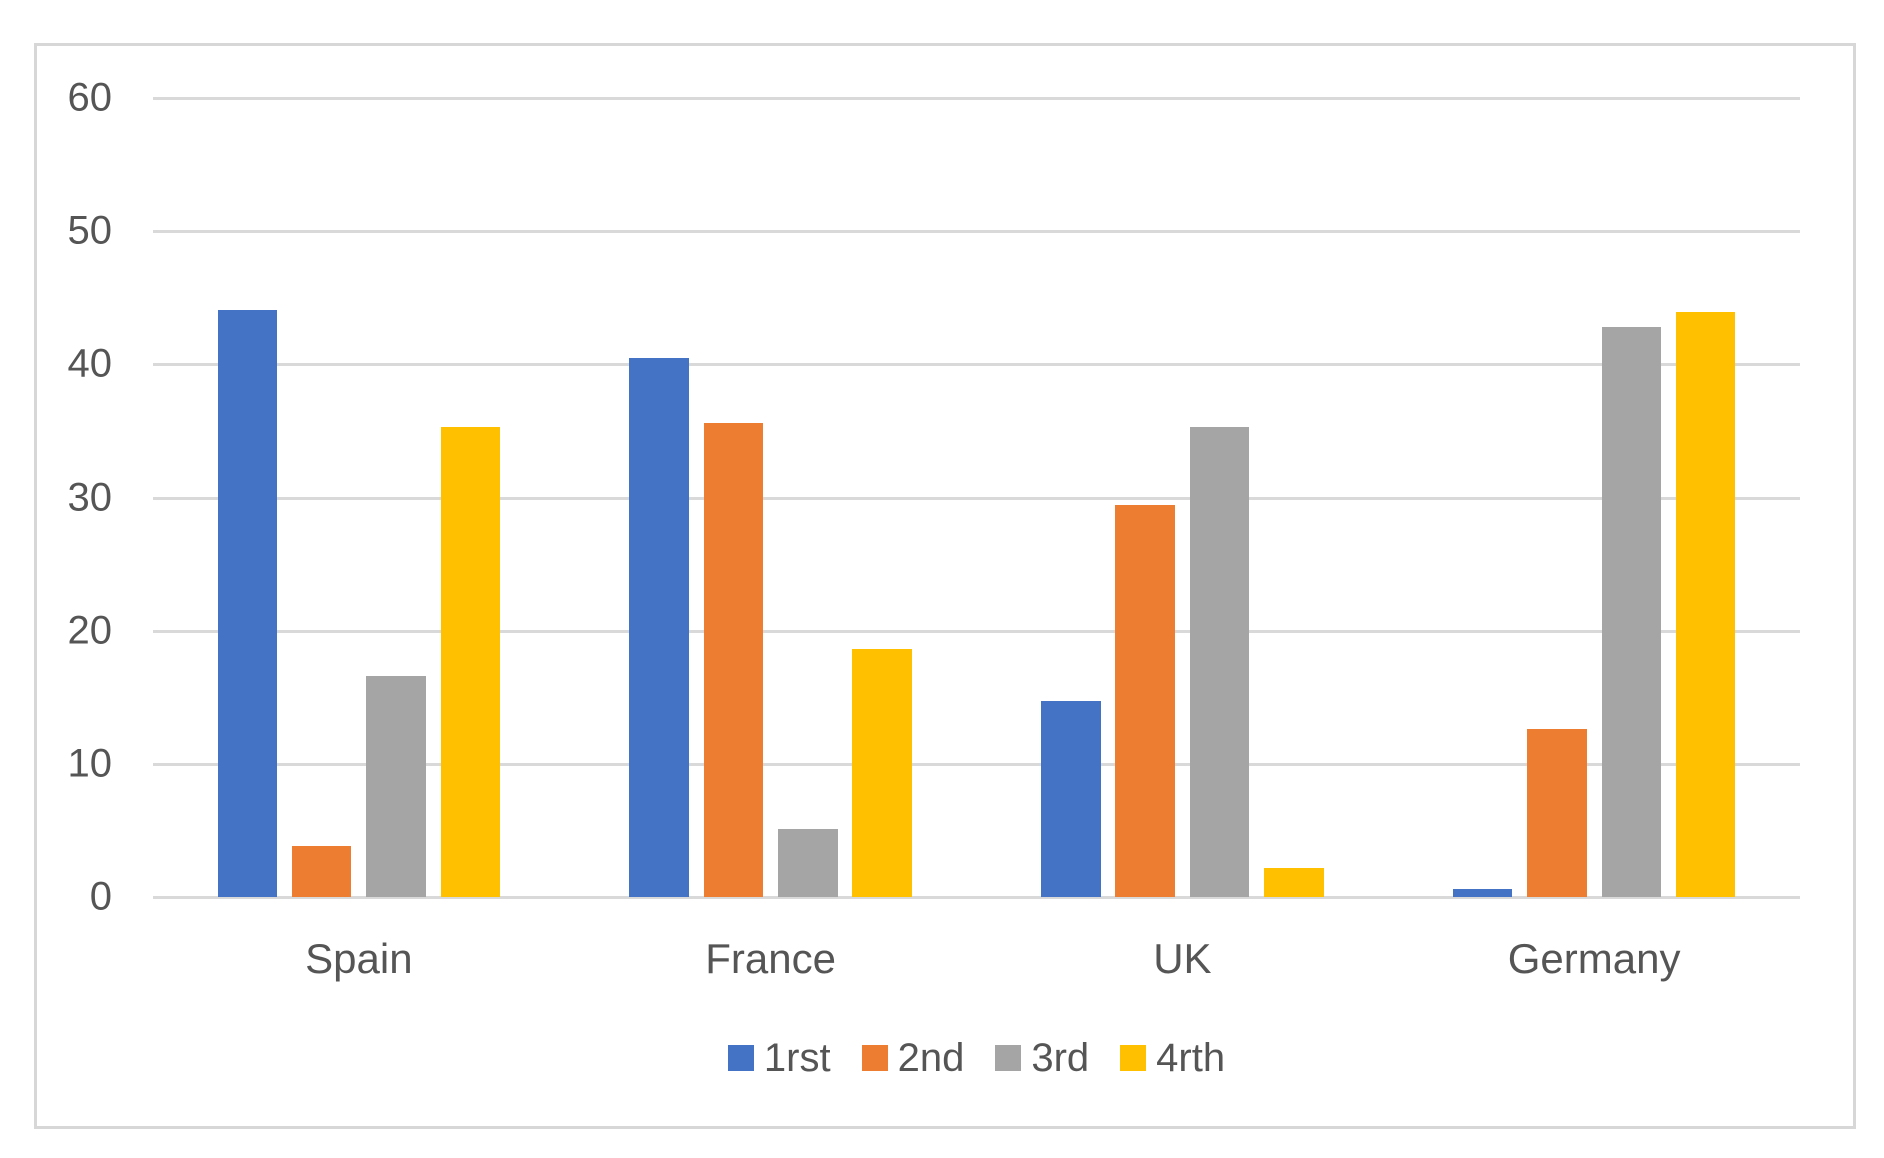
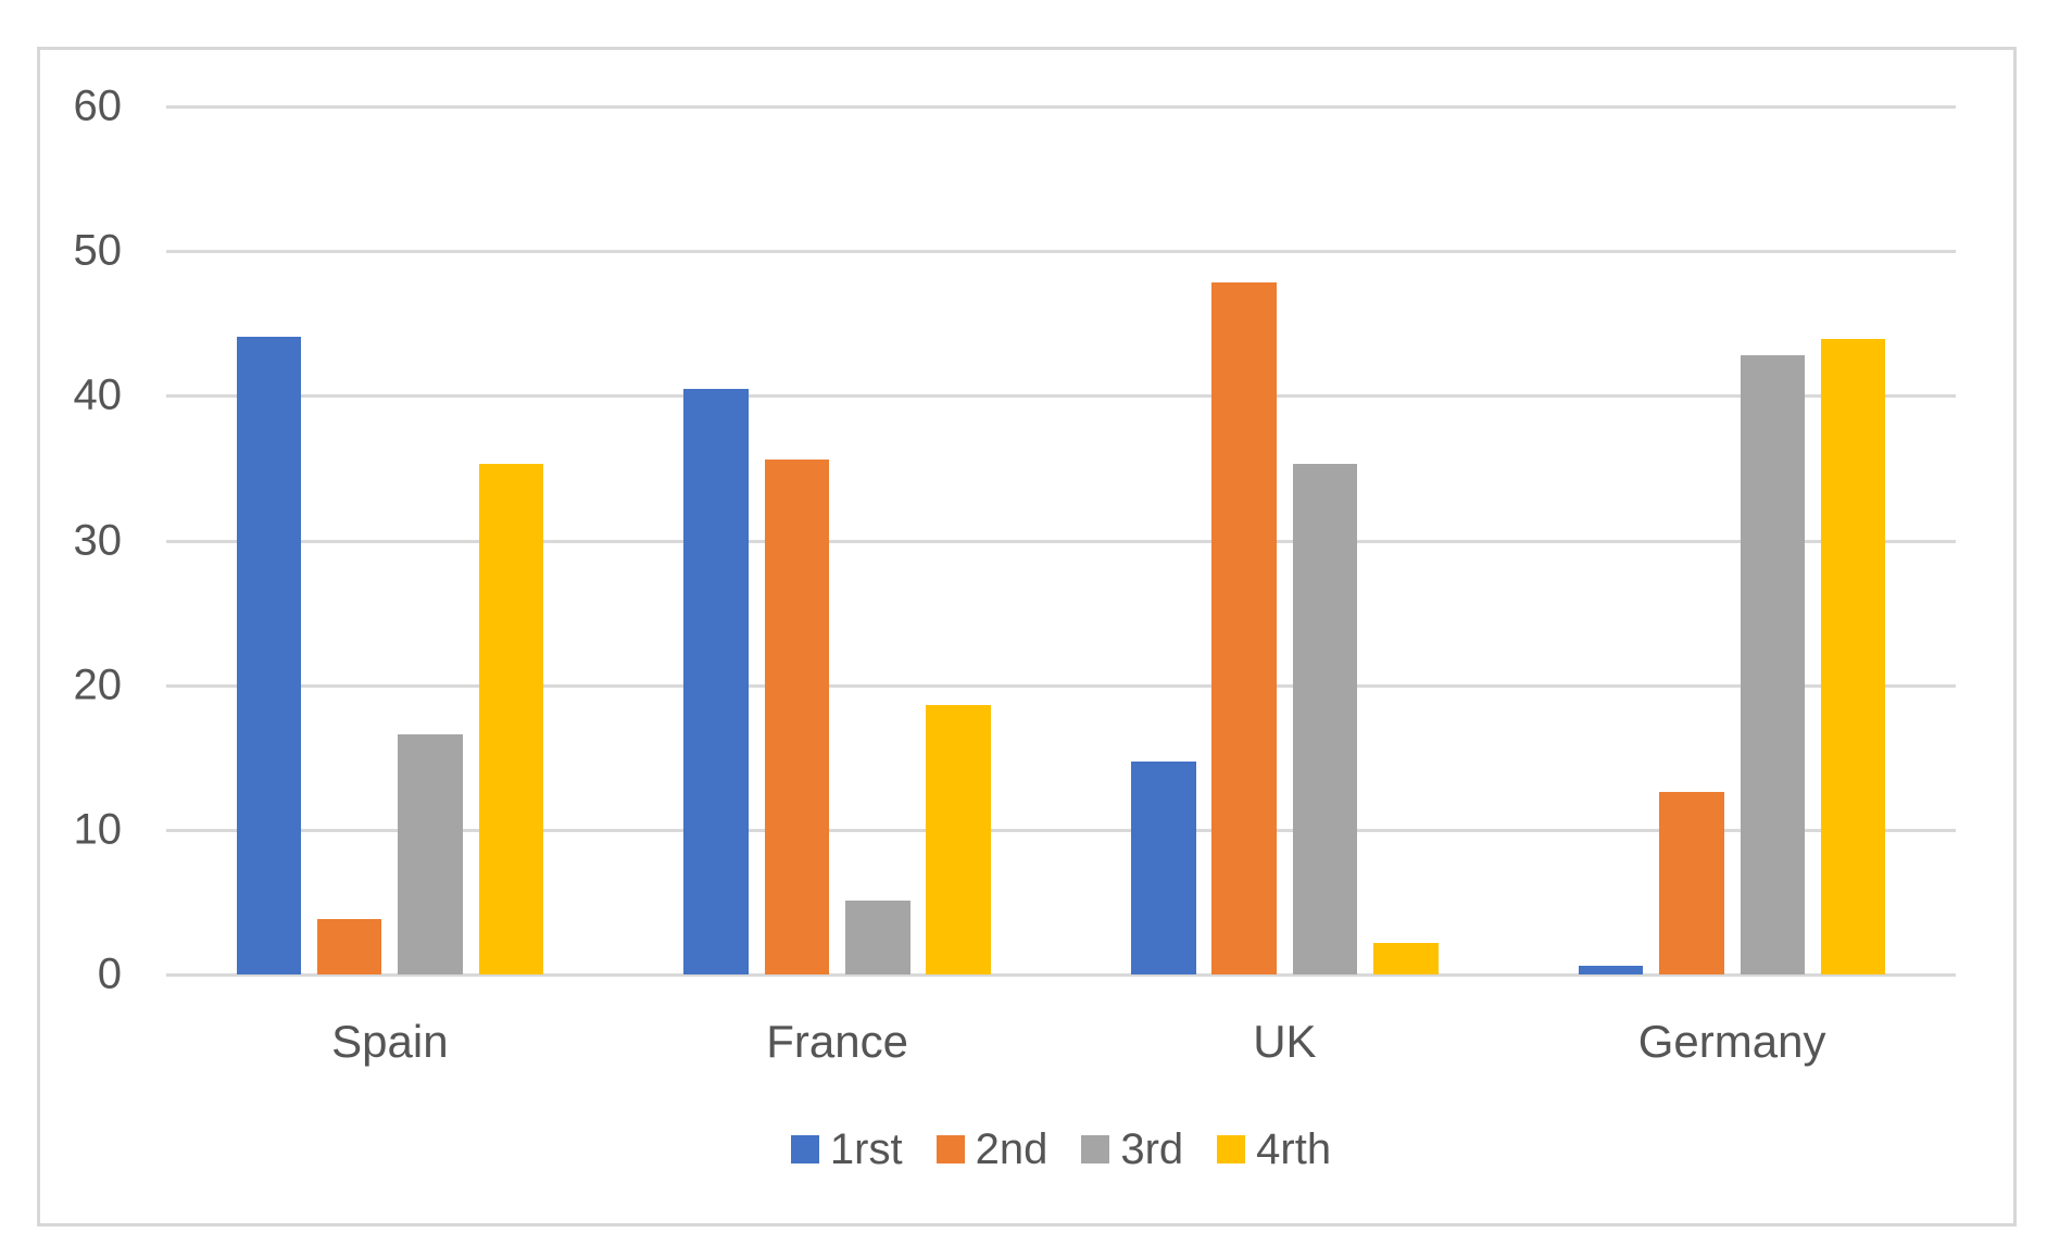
2nd/UK: 29.4 -> 47.8
